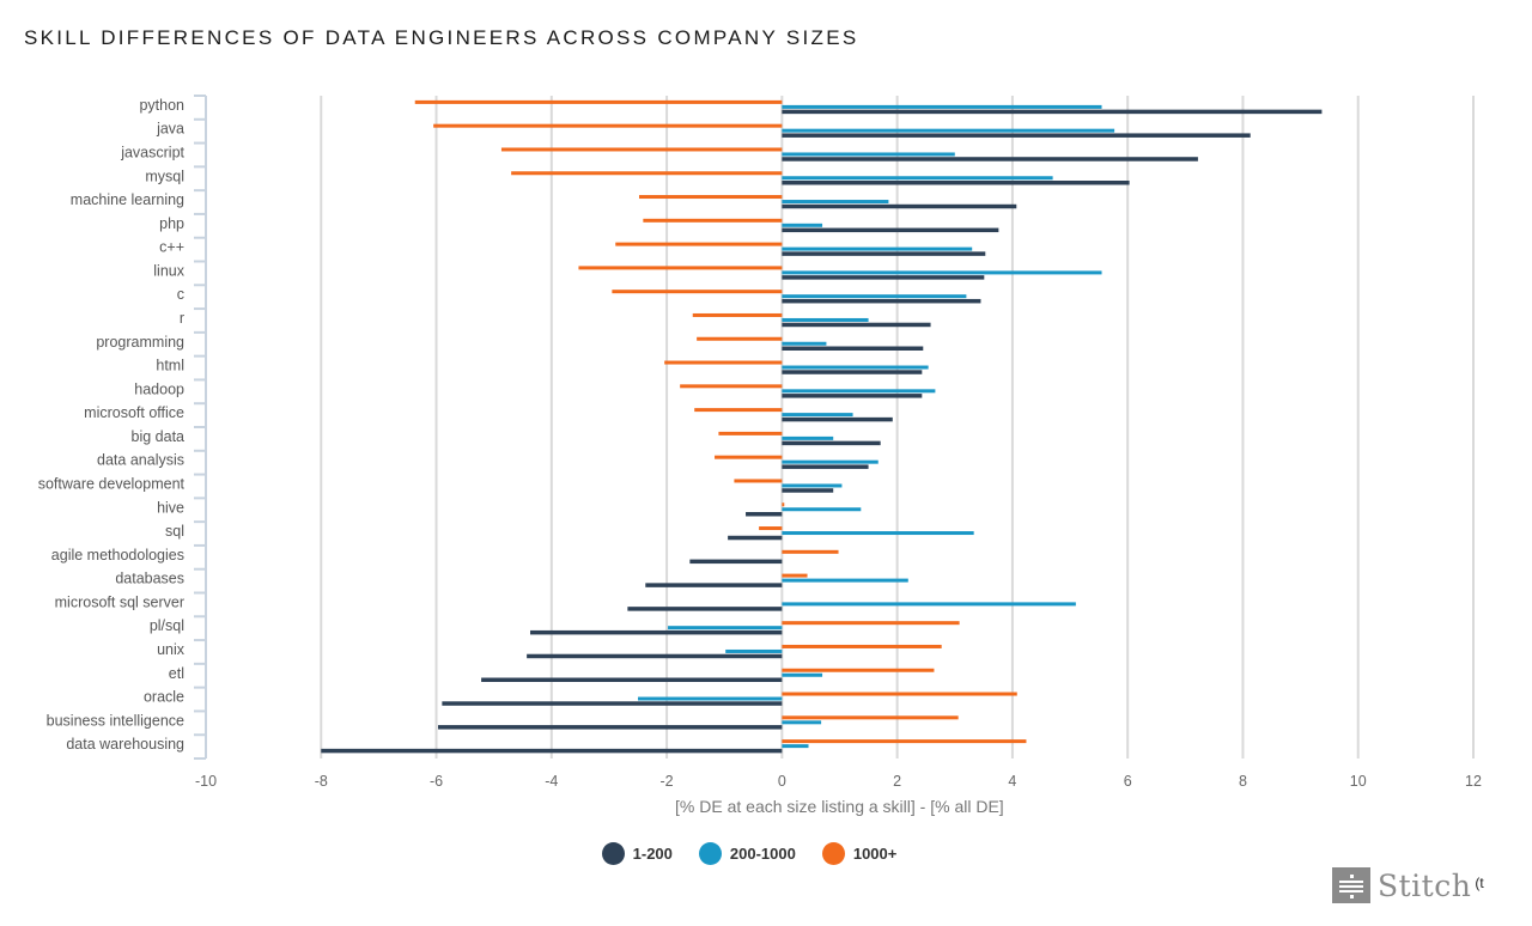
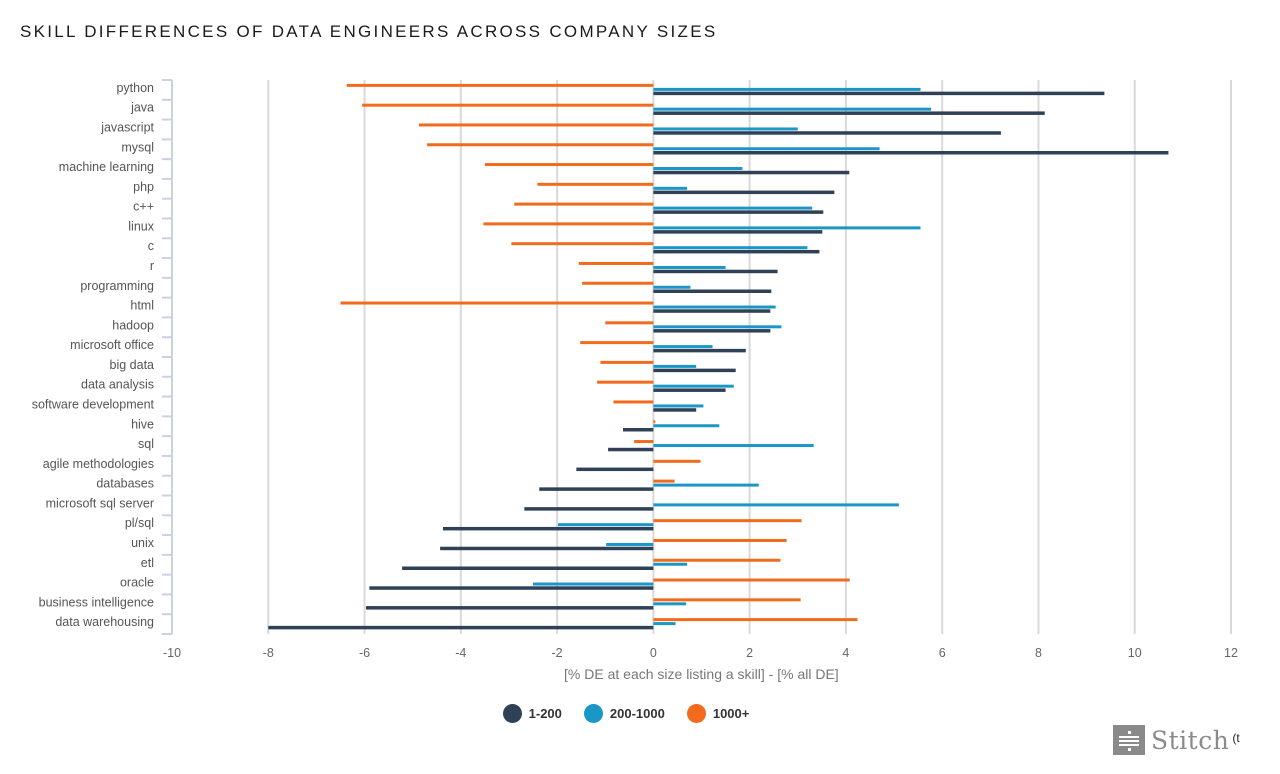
1-200/mysql: 6.0 -> 10.7
1000+/machine learning: -2.5 -> -3.5
1000+/html: -2.0 -> -6.5
1000+/hadoop: -1.8 -> -1.0
